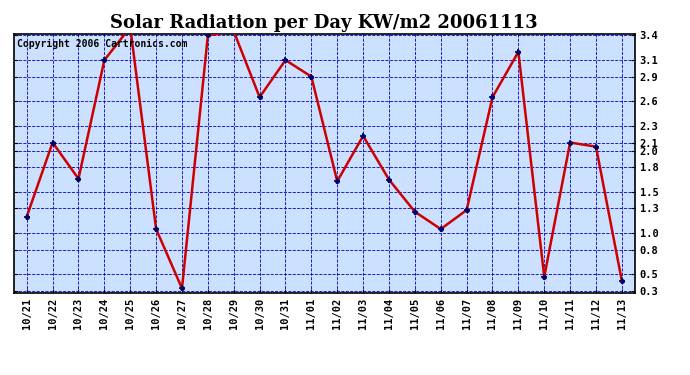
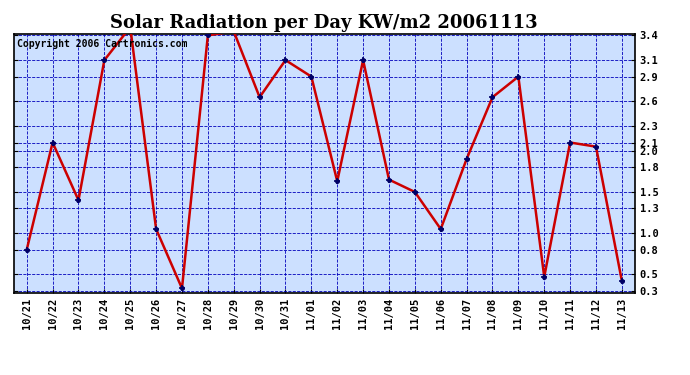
10/21: 1.20 -> 0.80
10/23: 1.66 -> 1.40
11/03: 2.18 -> 3.10
11/05: 1.26 -> 1.50
11/07: 1.28 -> 1.90
11/09: 3.20 -> 2.90
